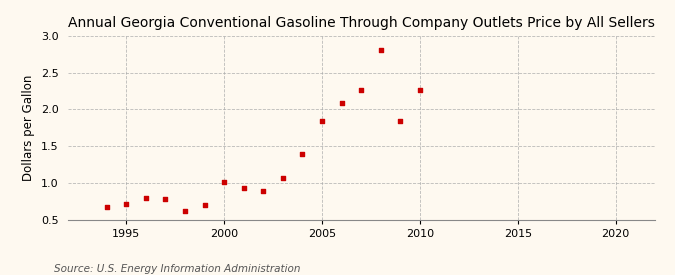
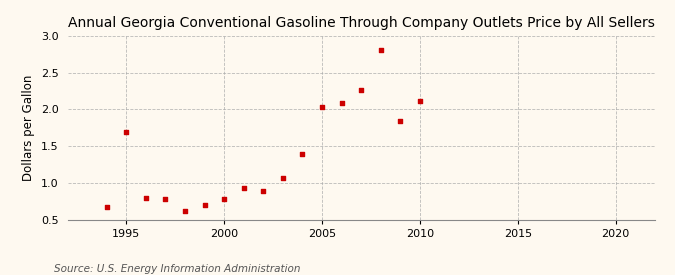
1995: 0.72 -> 1.70
2000: 1.01 -> 0.78
2005: 1.84 -> 2.04
2010: 2.26 -> 2.12
